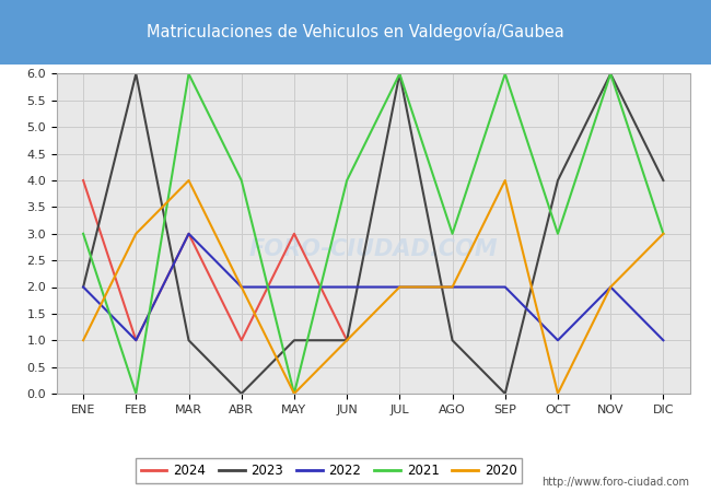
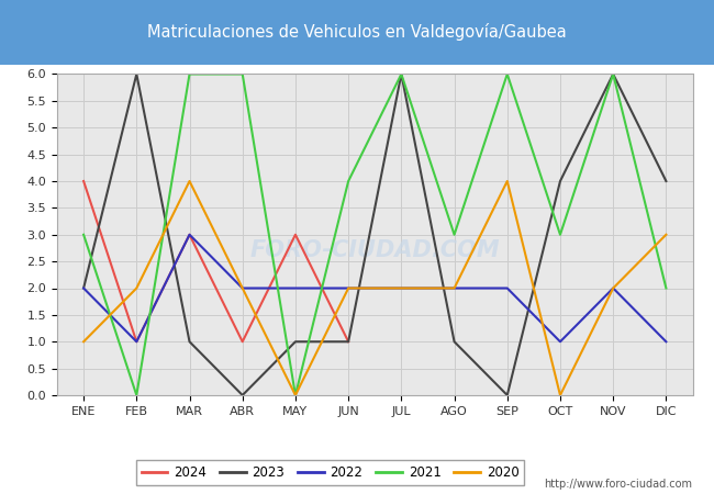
2020/FEB: 3 -> 2
2021/ABR: 4 -> 6
2020/JUN: 1 -> 2
2021/DIC: 3 -> 2
